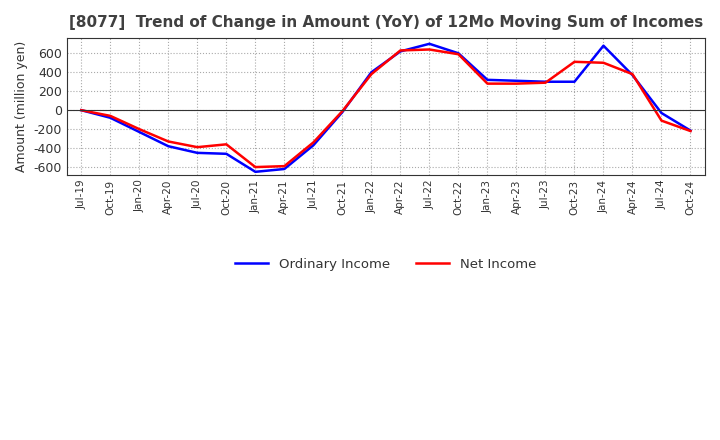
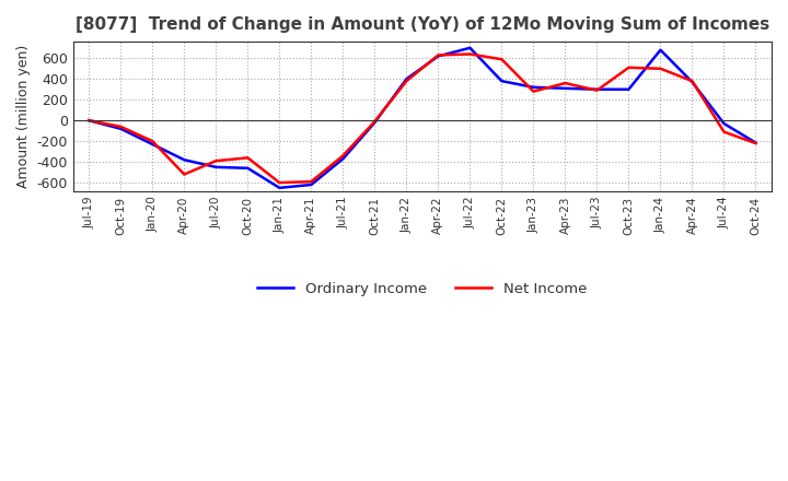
Net Income/Apr-20: -330 -> -520
Ordinary Income/Oct-22: 600 -> 380
Net Income/Apr-23: 280 -> 360
